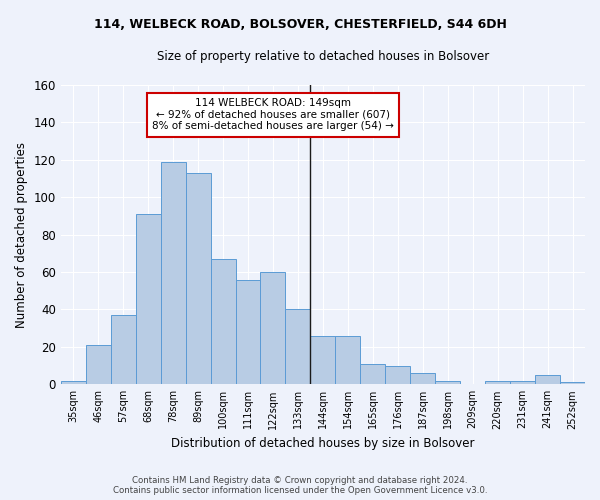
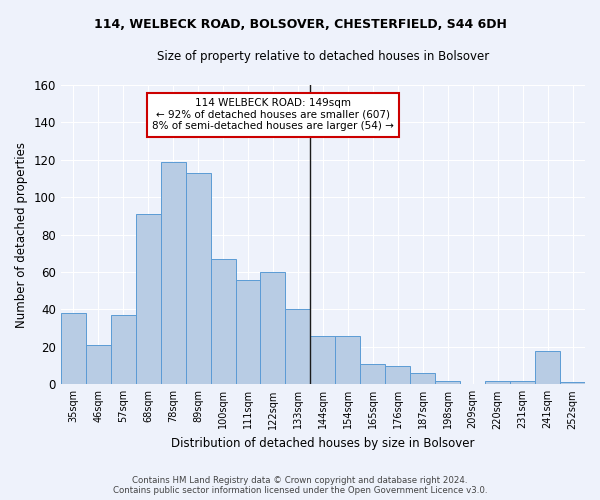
35sqm: 2 -> 38
241sqm: 5 -> 18
